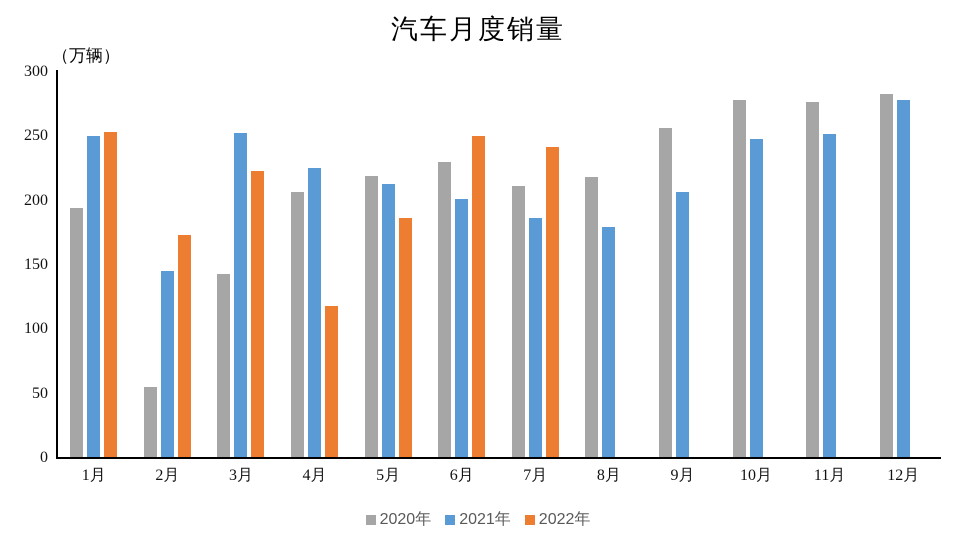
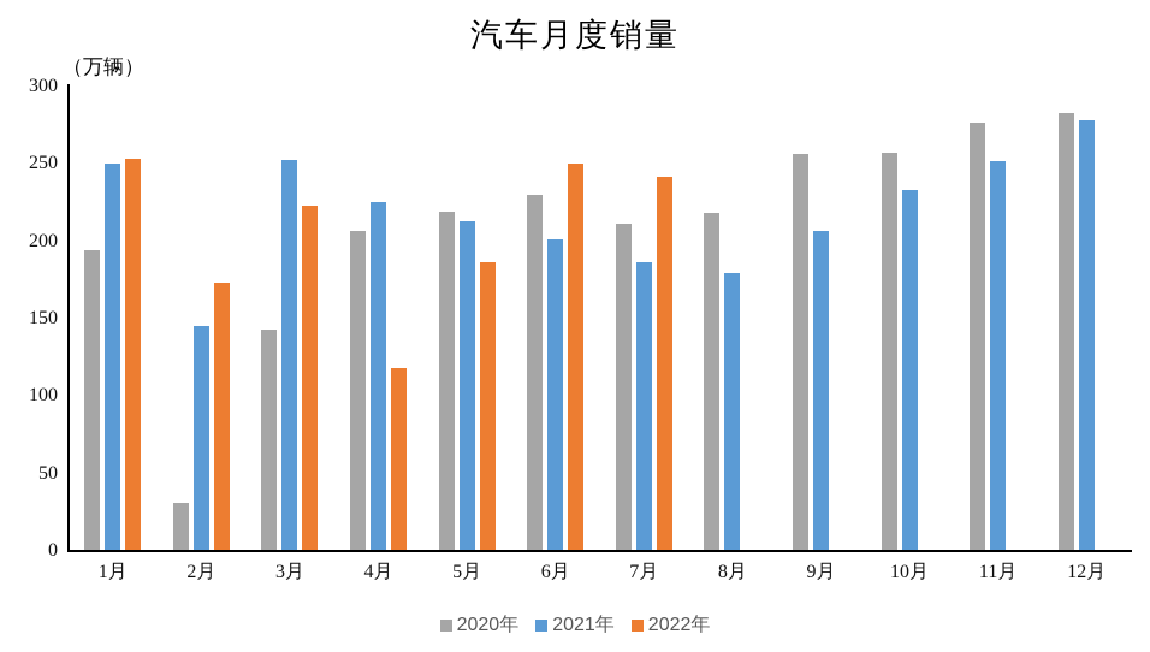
2020年/2月: 55 -> 31
2020年/10月: 278 -> 257
2021年/10月: 248 -> 233
